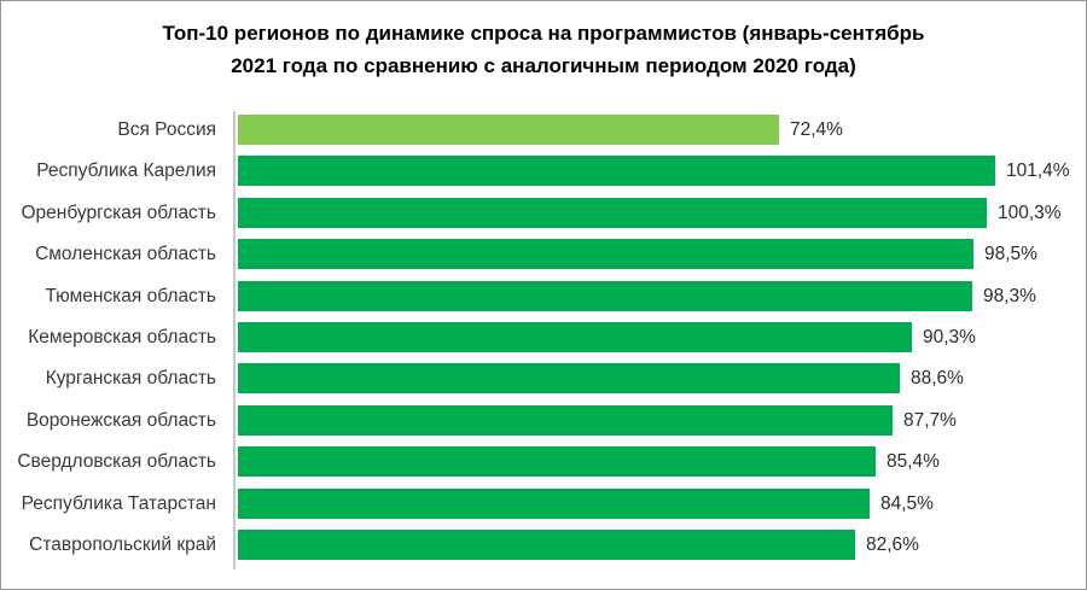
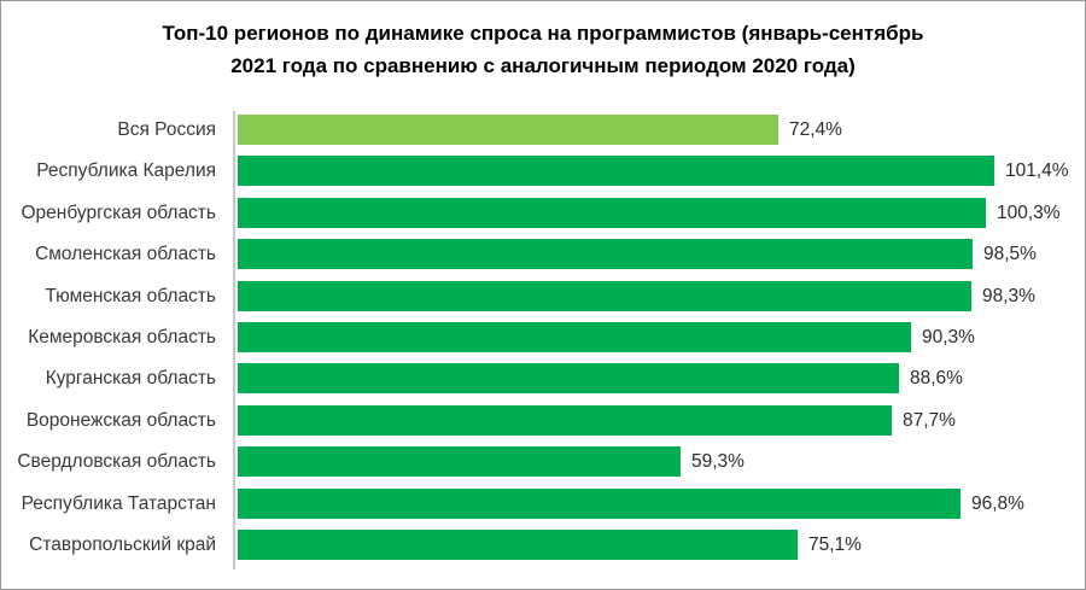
Свердловская область: 85,4% -> 59,3%
Республика Татарстан: 84,5% -> 96,8%
Ставропольский край: 82,6% -> 75,1%
